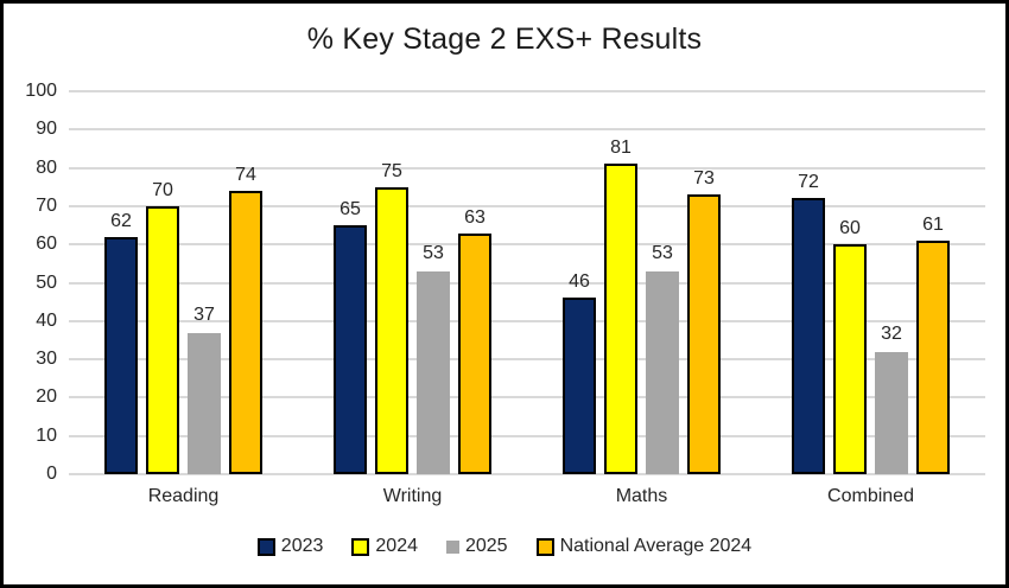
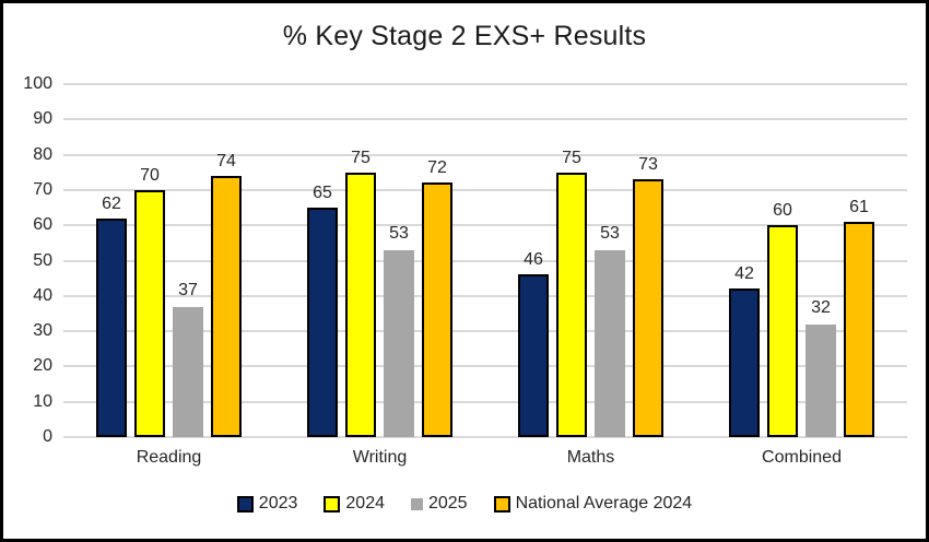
National Average 2024/Writing: 63 -> 72
2024/Maths: 81 -> 75
2023/Combined: 72 -> 42
